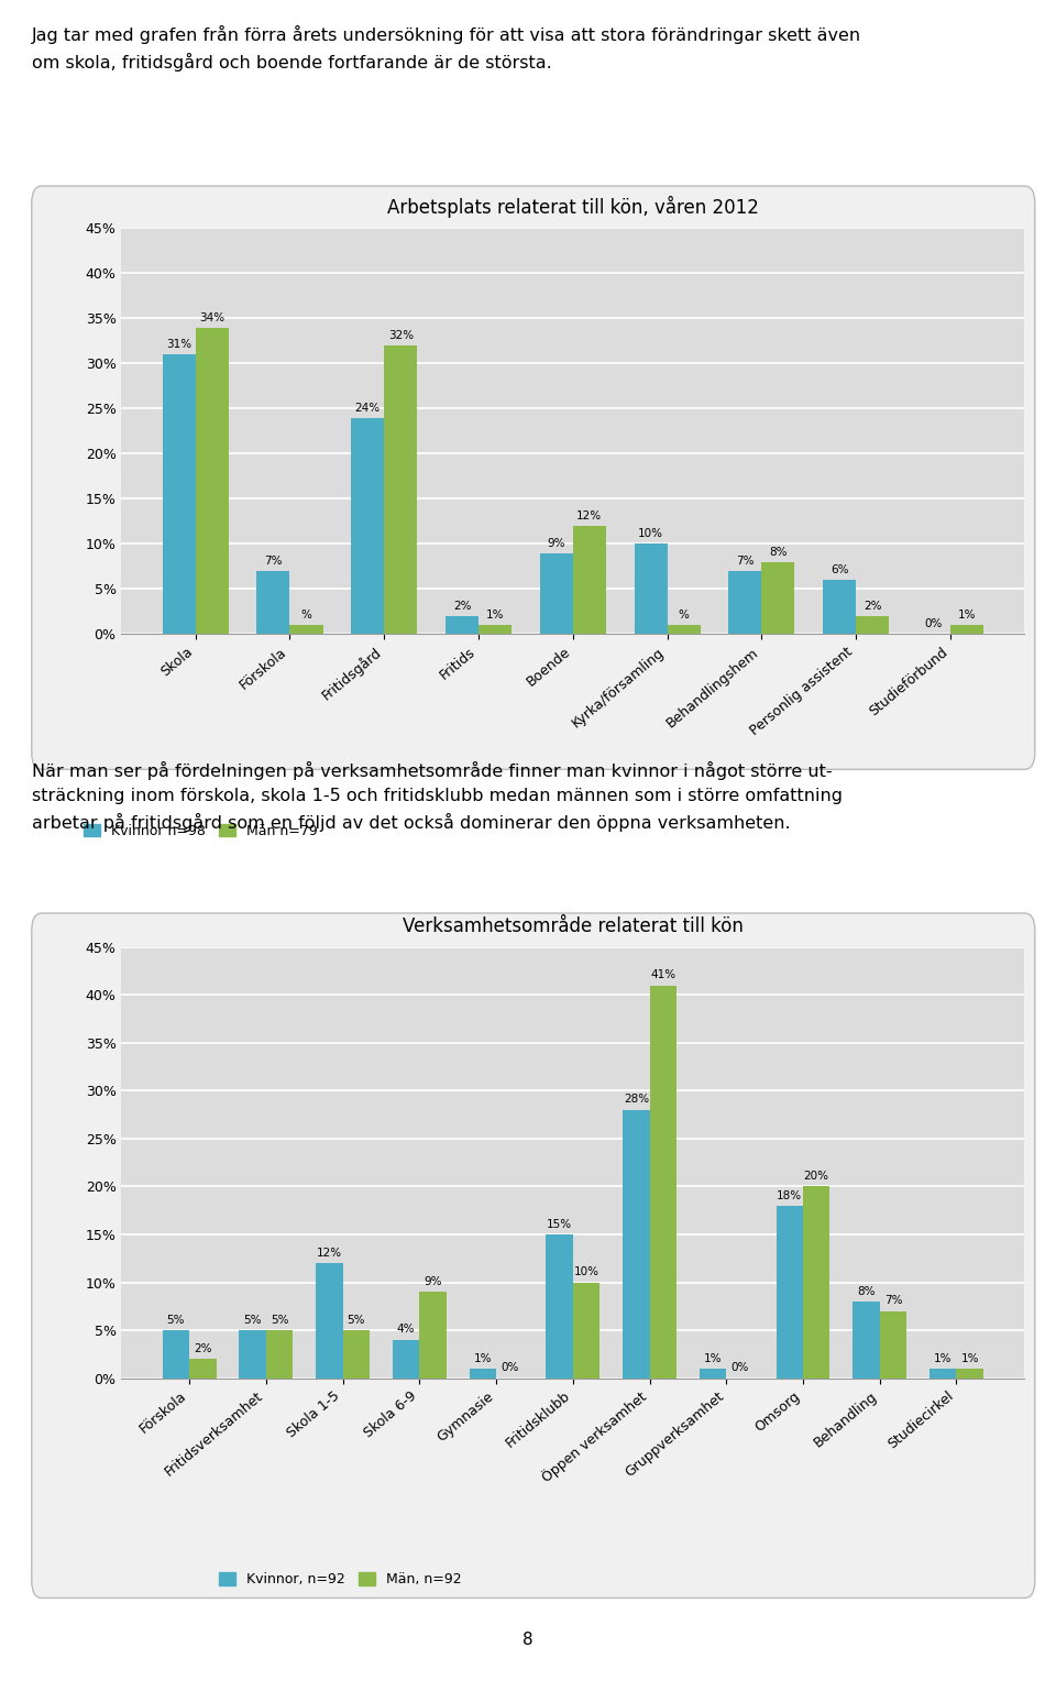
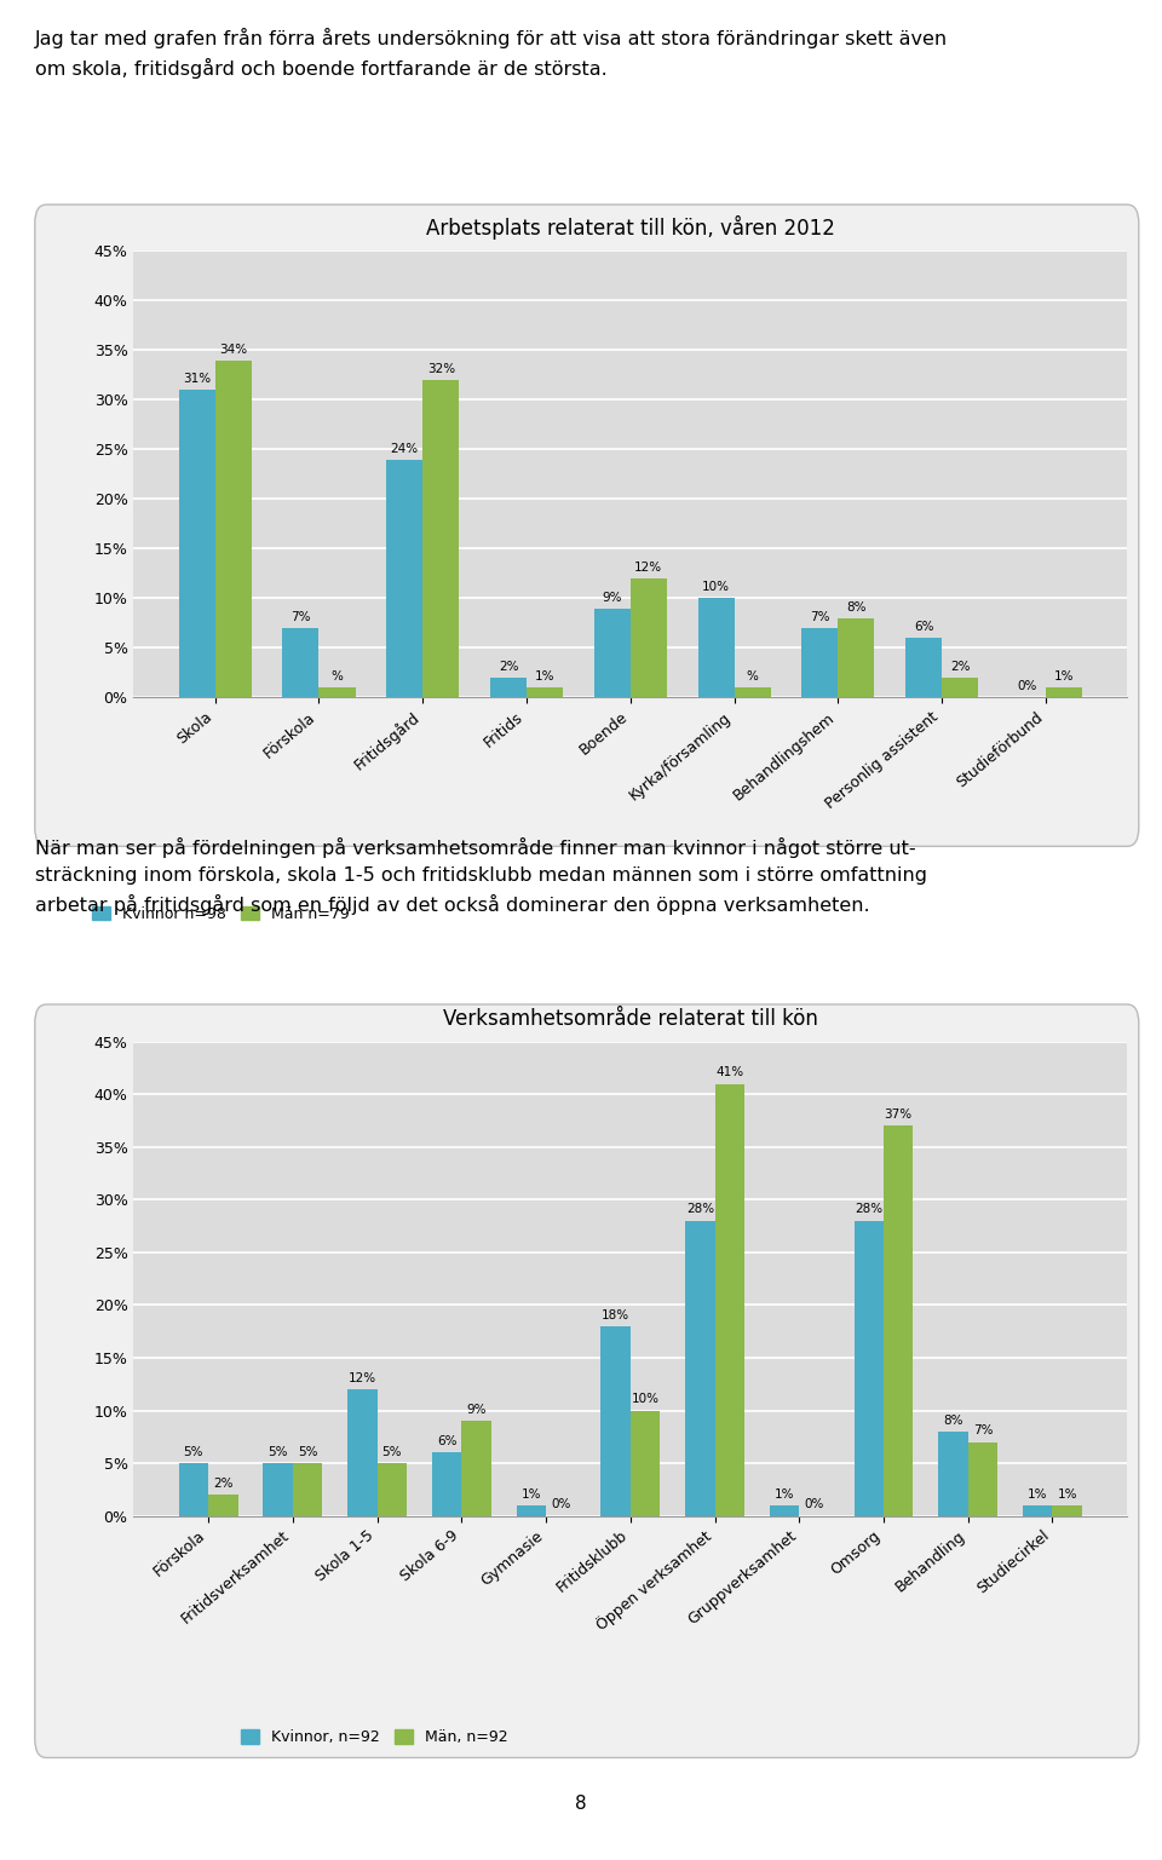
Verksamhetsområde relaterat till kön/Kvinnor, n=92/Skola 6-9: 4% -> 6%
Verksamhetsområde relaterat till kön/Kvinnor, n=92/Fritidsklubb: 15% -> 18%
Verksamhetsområde relaterat till kön/Kvinnor, n=92/Omsorg: 18% -> 28%
Verksamhetsområde relaterat till kön/Män, n=92/Omsorg: 20% -> 37%
